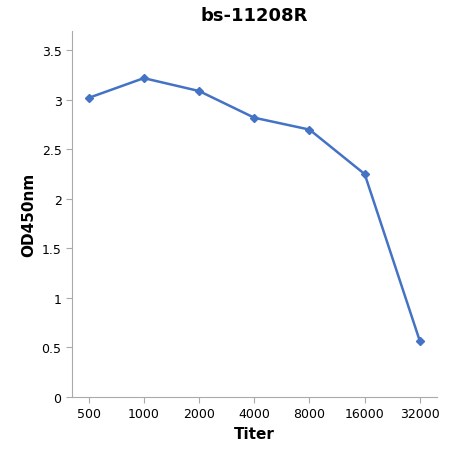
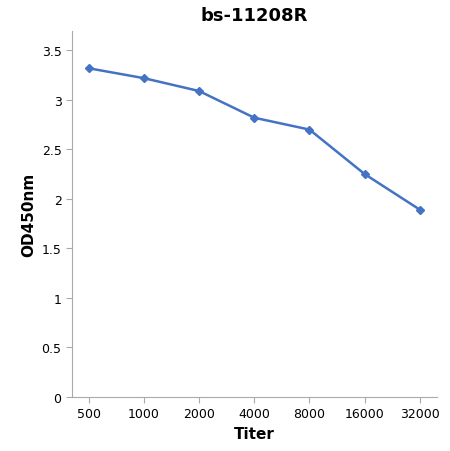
500: 3.02 -> 3.32
32000: 0.56 -> 1.89
